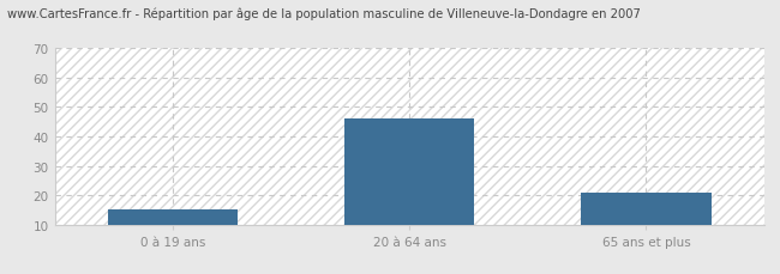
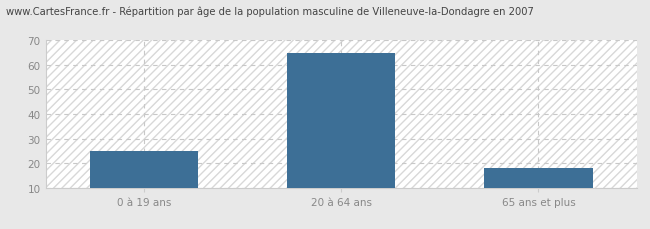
0 à 19 ans: 15 -> 25
20 à 64 ans: 46 -> 65
65 ans et plus: 21 -> 18
